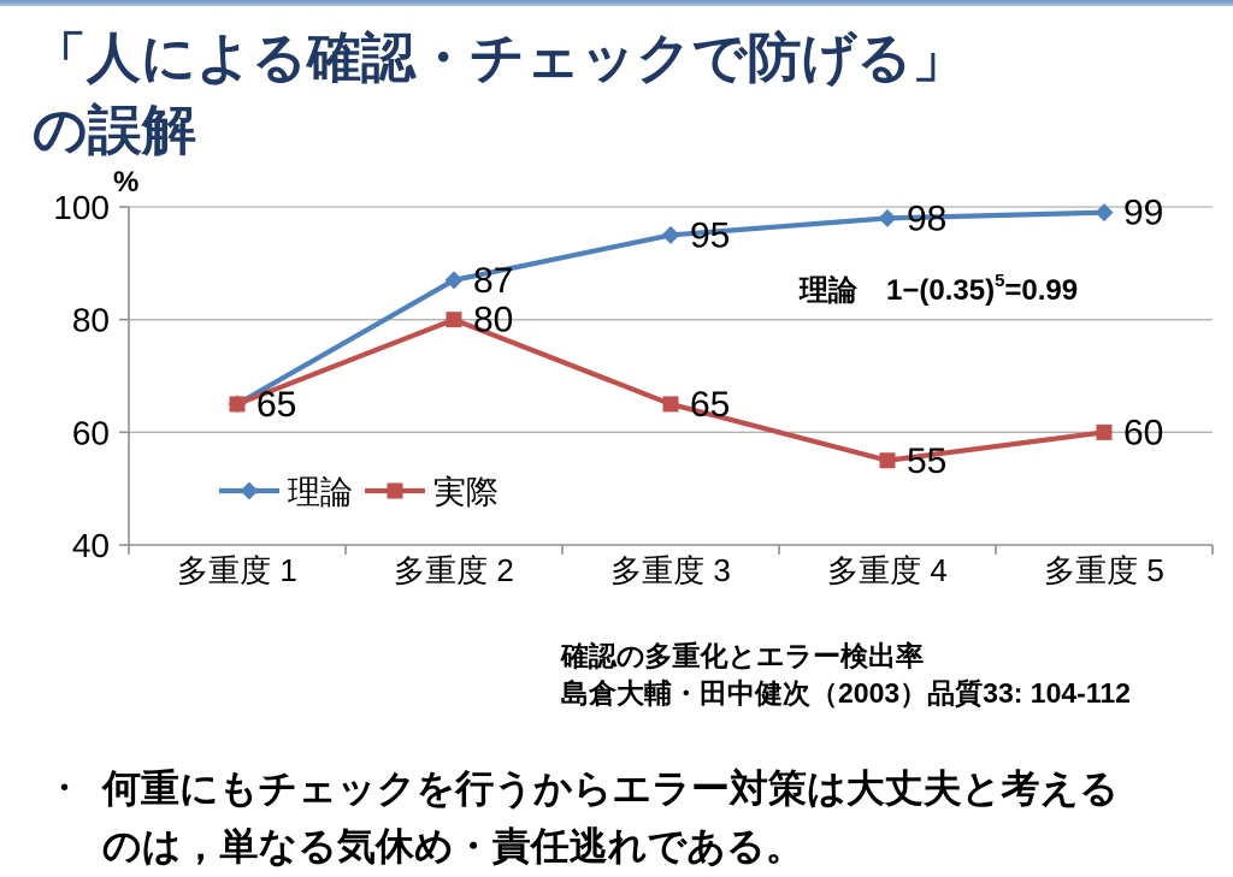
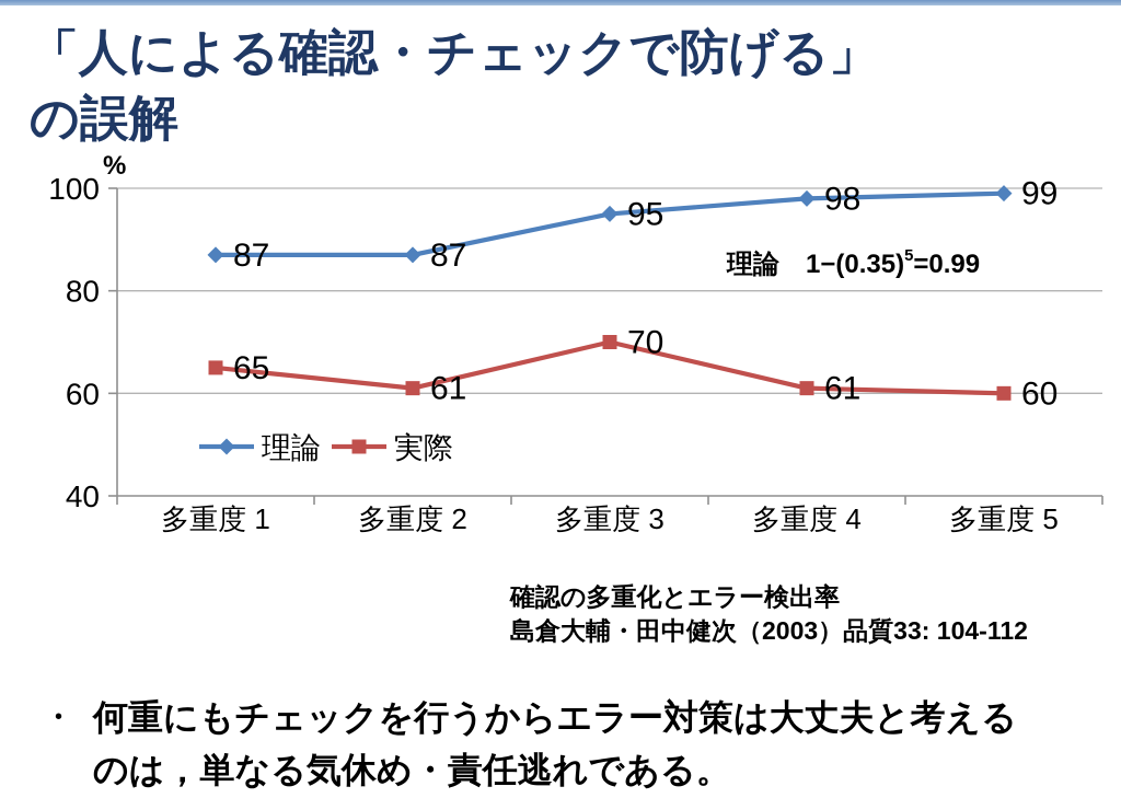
理論/多重度 1: 65 -> 87
実際/多重度 2: 80 -> 61
実際/多重度 3: 65 -> 70
実際/多重度 4: 55 -> 61
